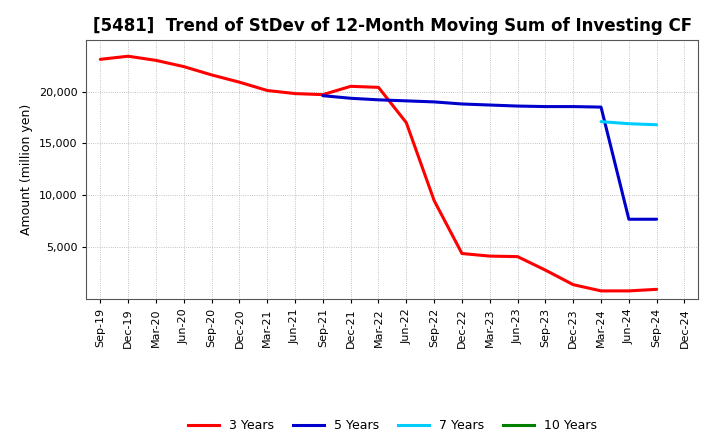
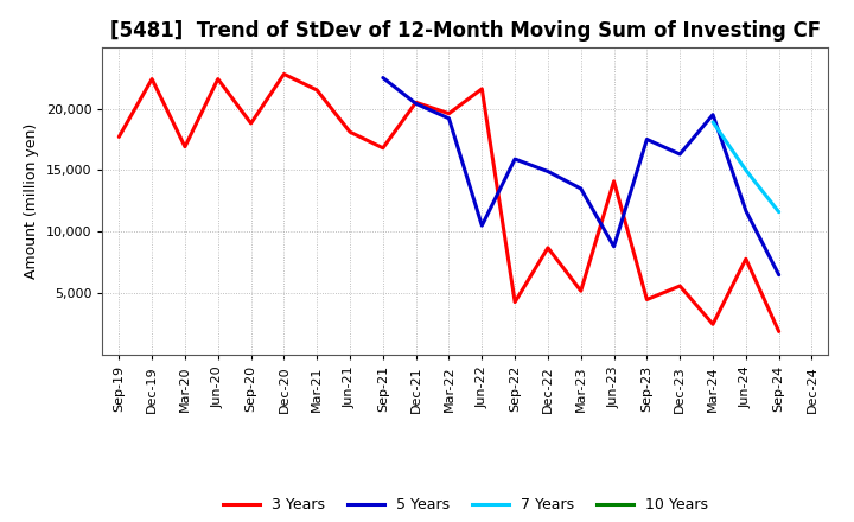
3 Years/Sep-19: 23,100 -> 17,700
3 Years/Dec-19: 23,400 -> 22,400
3 Years/Mar-20: 23,000 -> 16,900
3 Years/Sep-20: 21,600 -> 18,800
3 Years/Dec-20: 20,900 -> 22,800
3 Years/Mar-21: 20,100 -> 21,500
3 Years/Jun-21: 19,800 -> 18,100
3 Years/Sep-21: 19,700 -> 16,800
5 Years/Sep-21: 19,600 -> 22,500
5 Years/Dec-21: 19,400 -> 20,400
3 Years/Mar-22: 20,400 -> 19,600
3 Years/Jun-22: 17,000 -> 21,600
5 Years/Jun-22: 19,100 -> 10,500
3 Years/Sep-22: 9,500 -> 4,300
5 Years/Sep-22: 19,000 -> 15,900
3 Years/Dec-22: 4,400 -> 8,700
5 Years/Dec-22: 18,800 -> 14,900
3 Years/Mar-23: 4,200 -> 5,200
5 Years/Mar-23: 18,700 -> 13,500
3 Years/Jun-23: 4,100 -> 14,100
5 Years/Jun-23: 18,600 -> 8,800
3 Years/Sep-23: 2,800 -> 4,500
5 Years/Sep-23: 18,600 -> 17,500
3 Years/Dec-23: 1,400 -> 5,600
5 Years/Dec-23: 18,600 -> 16,300
3 Years/Mar-24: 800 -> 2,500
5 Years/Mar-24: 18,500 -> 19,500
7 Years/Mar-24: 17,100 -> 18,900
3 Years/Jun-24: 800 -> 7,800
5 Years/Jun-24: 7,700 -> 11,700
7 Years/Jun-24: 16,900 -> 15,000
3 Years/Sep-24: 1,000 -> 1,900
5 Years/Sep-24: 7,700 -> 6,500
7 Years/Sep-24: 16,800 -> 11,600
